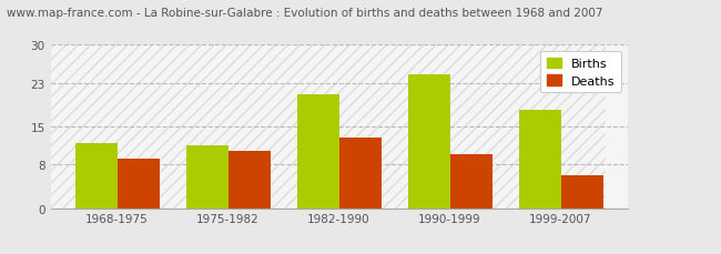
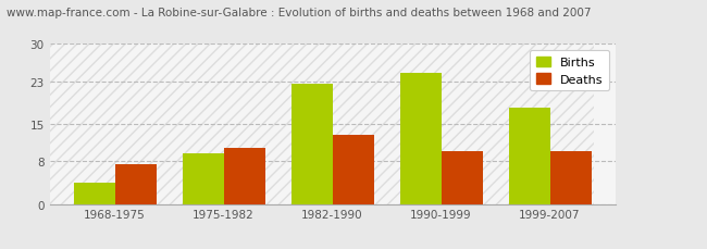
Births/1968-1975: 12.0 -> 4.0
Deaths/1968-1975: 9.0 -> 7.5
Births/1975-1982: 11.5 -> 9.5
Births/1982-1990: 21.0 -> 22.5
Deaths/1999-2007: 6.0 -> 10.0
